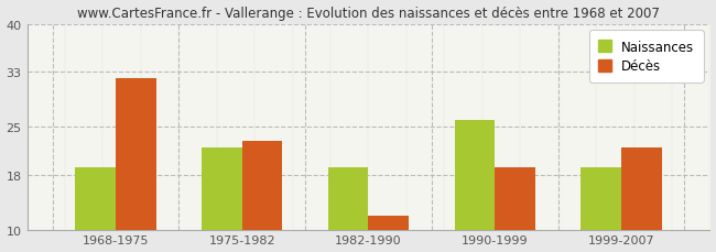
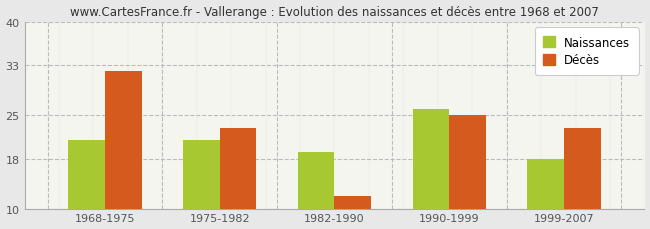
Naissances/1968-1975: 19 -> 21
Naissances/1975-1982: 22 -> 21
Décès/1990-1999: 19 -> 25
Naissances/1999-2007: 19 -> 18
Décès/1999-2007: 22 -> 23
